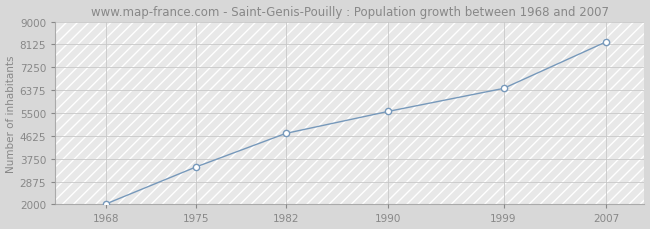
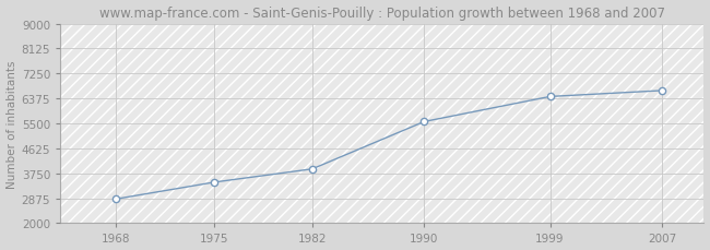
1968: 2030 -> 2850
1982: 4720 -> 3900
2007: 8220 -> 6650
